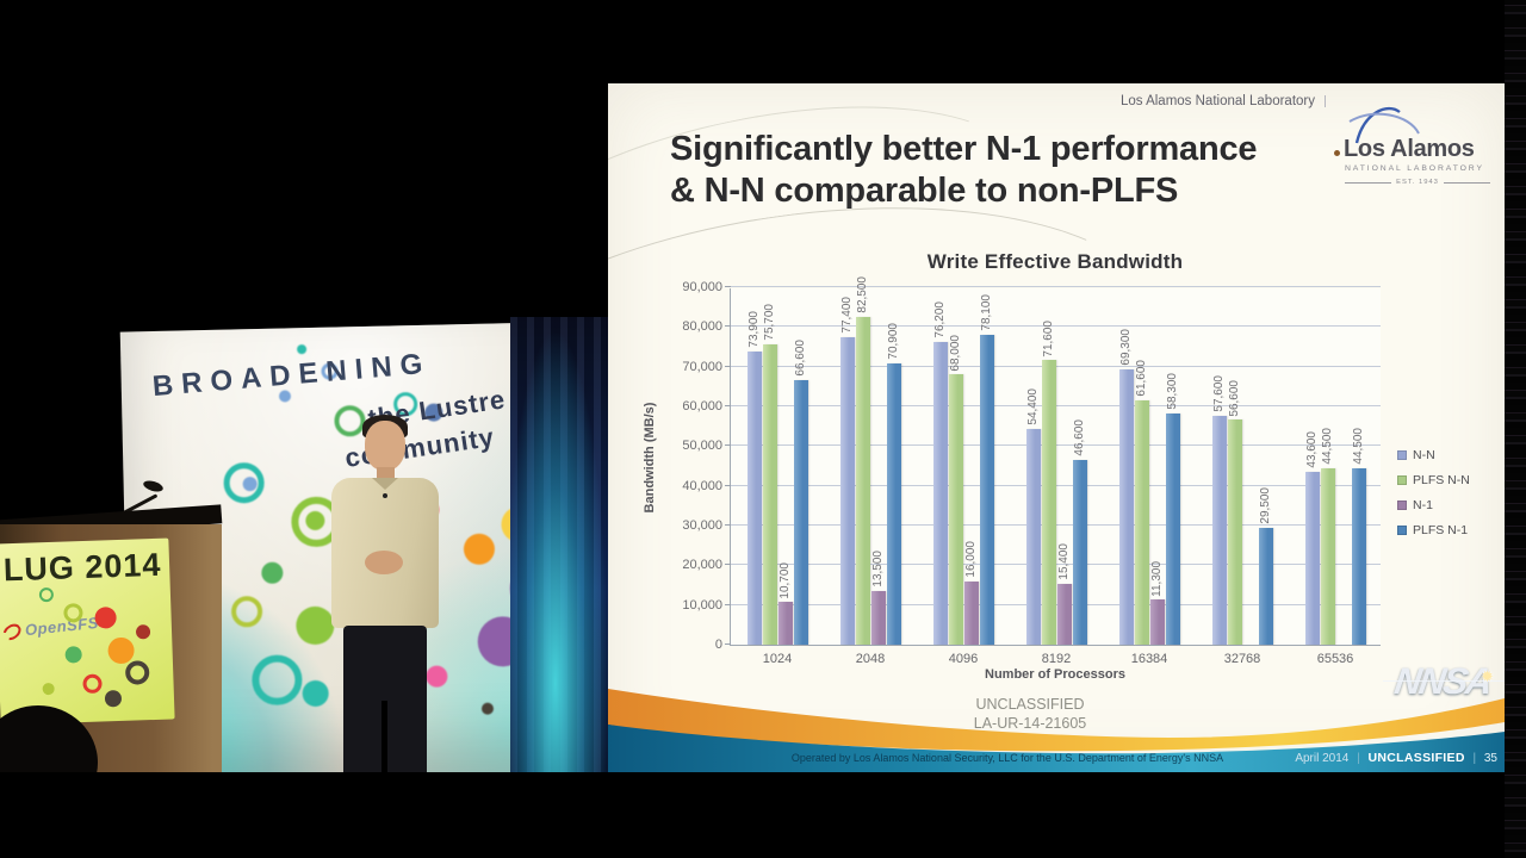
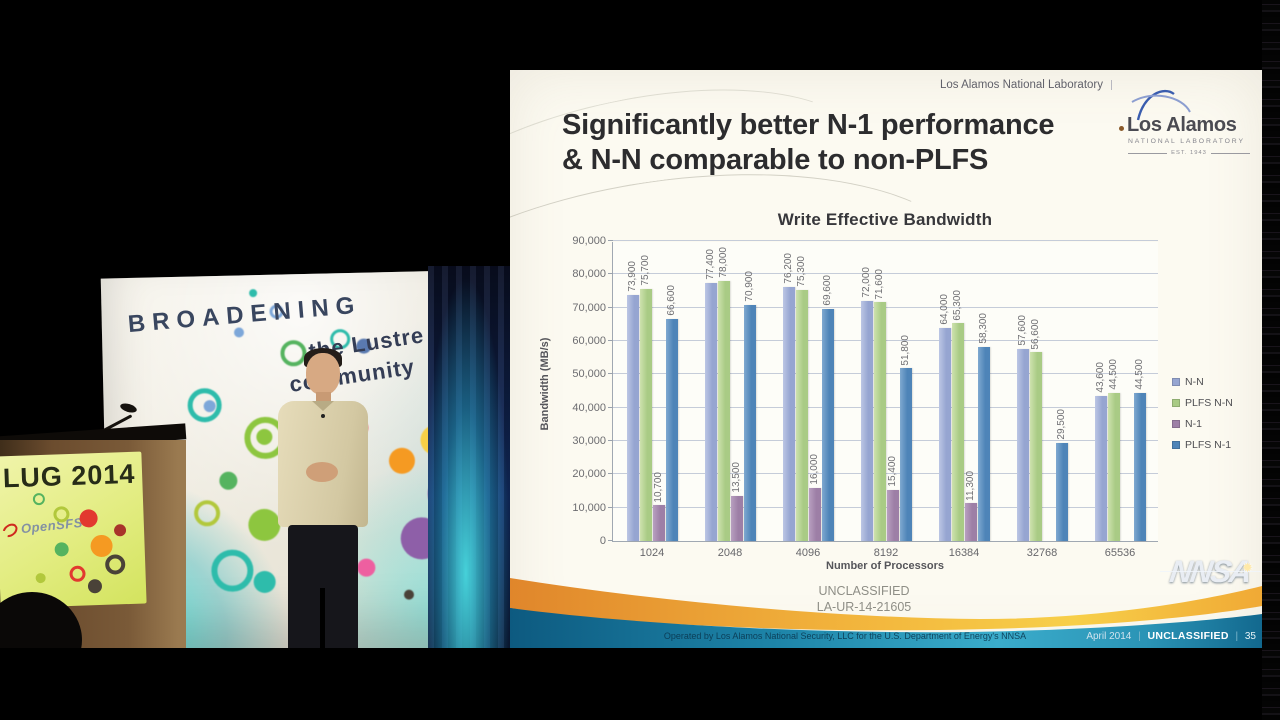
PLFS N-N/2048: 82,500 -> 78,000
PLFS N-N/4096: 68,000 -> 75,300
PLFS N-1/4096: 78,100 -> 69,600
N-N/8192: 54,400 -> 72,000
PLFS N-1/8192: 46,600 -> 51,800
N-N/16384: 69,300 -> 64,000
PLFS N-N/16384: 61,600 -> 65,300
